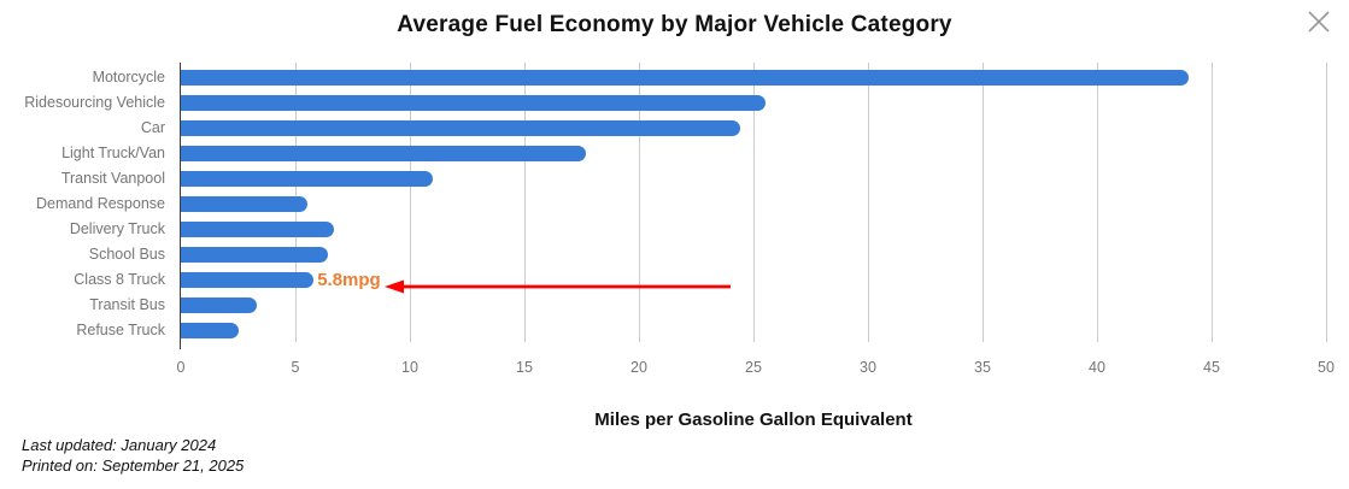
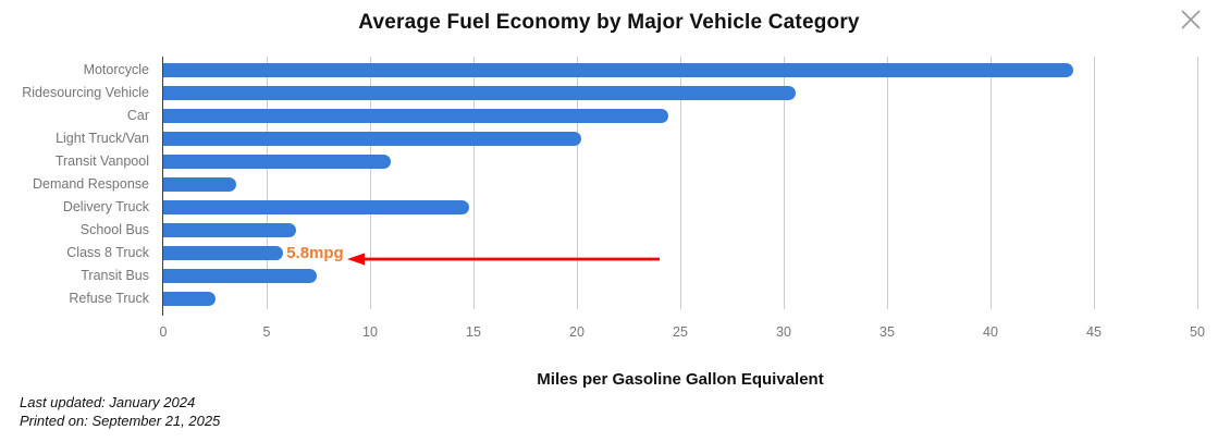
Ridesourcing Vehicle: 25.5 -> 30.6
Light Truck/Van: 17.7 -> 20.2
Demand Response: 5.5 -> 3.5
Delivery Truck: 6.7 -> 14.8
Transit Bus: 3.3 -> 7.4
